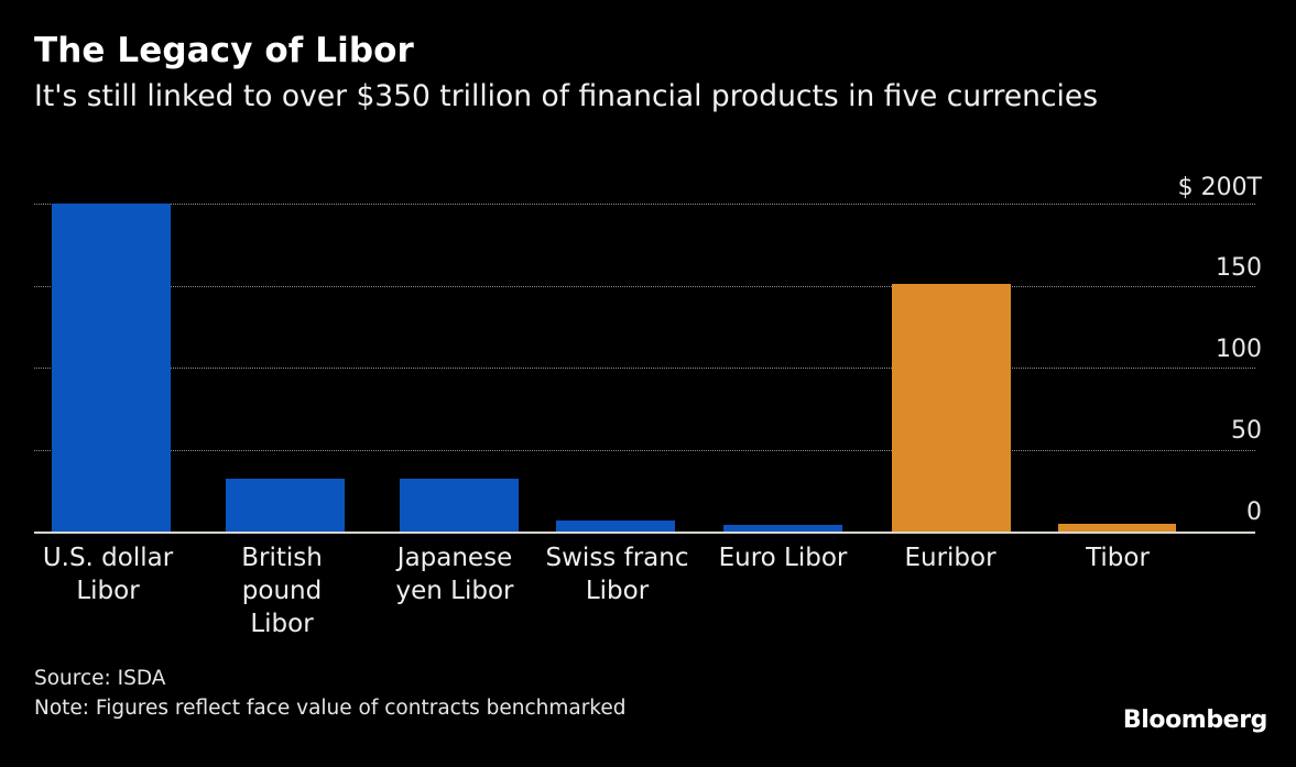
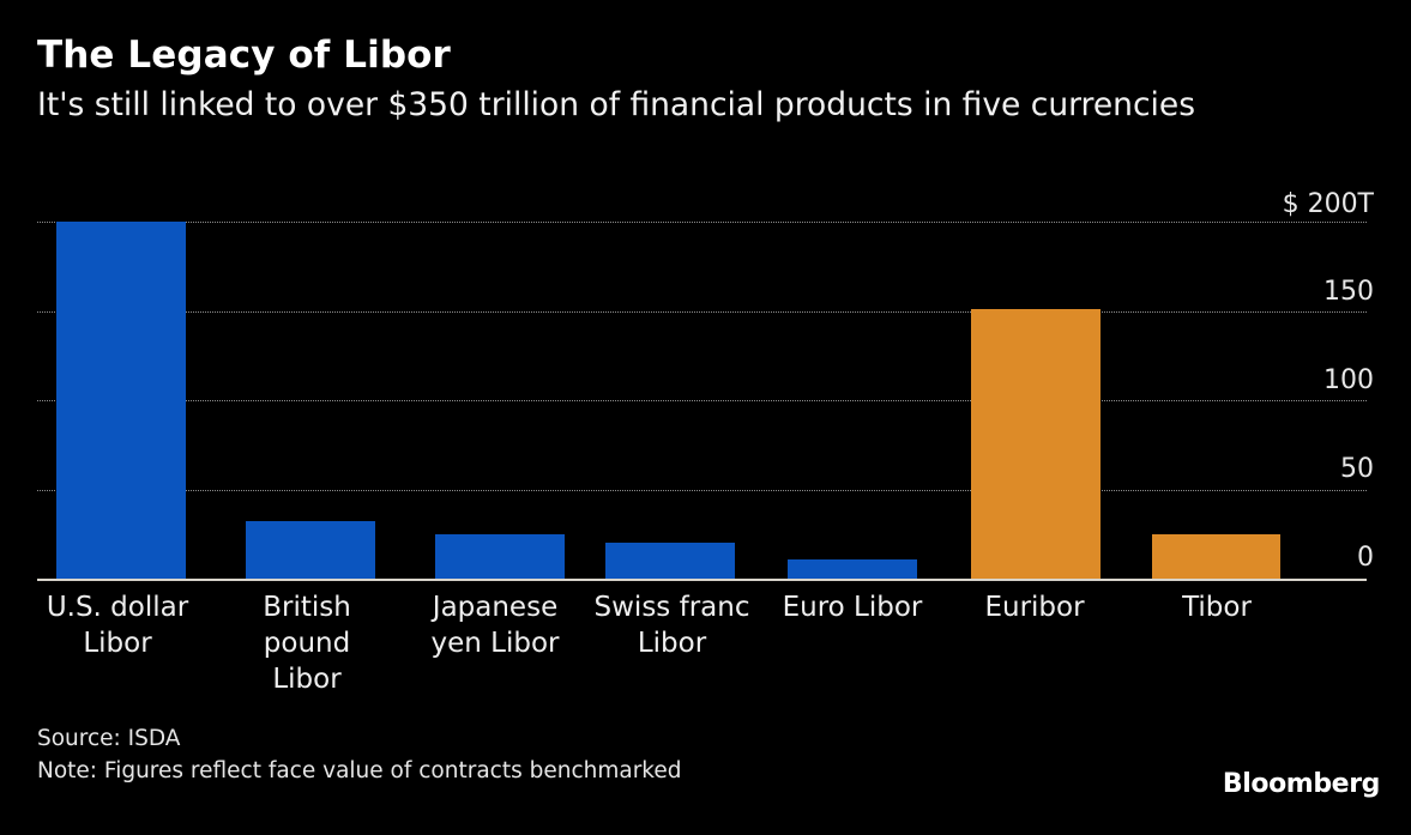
Japanese yen Libor: 32 -> 25
Swiss franc Libor: 7 -> 20
Euro Libor: 4 -> 11
Tibor: 5 -> 25
